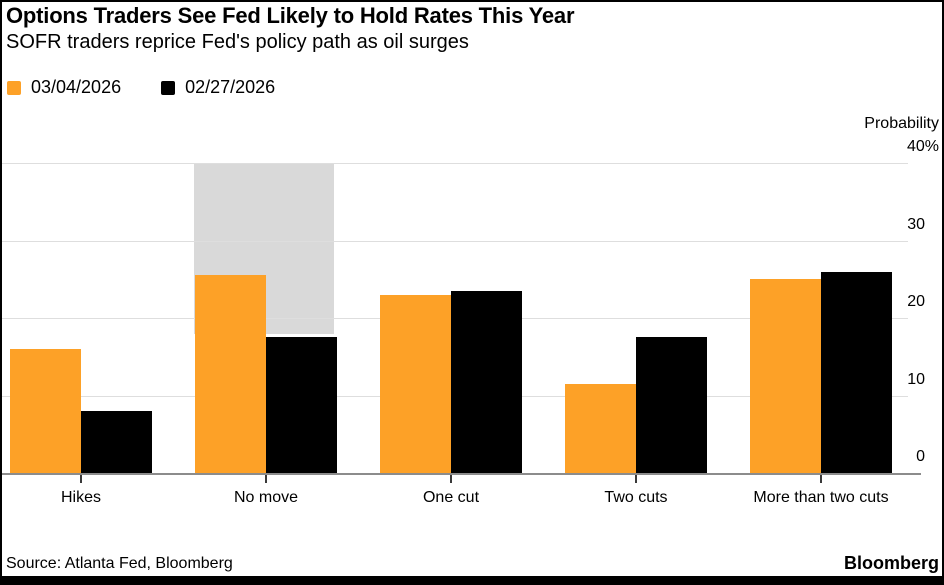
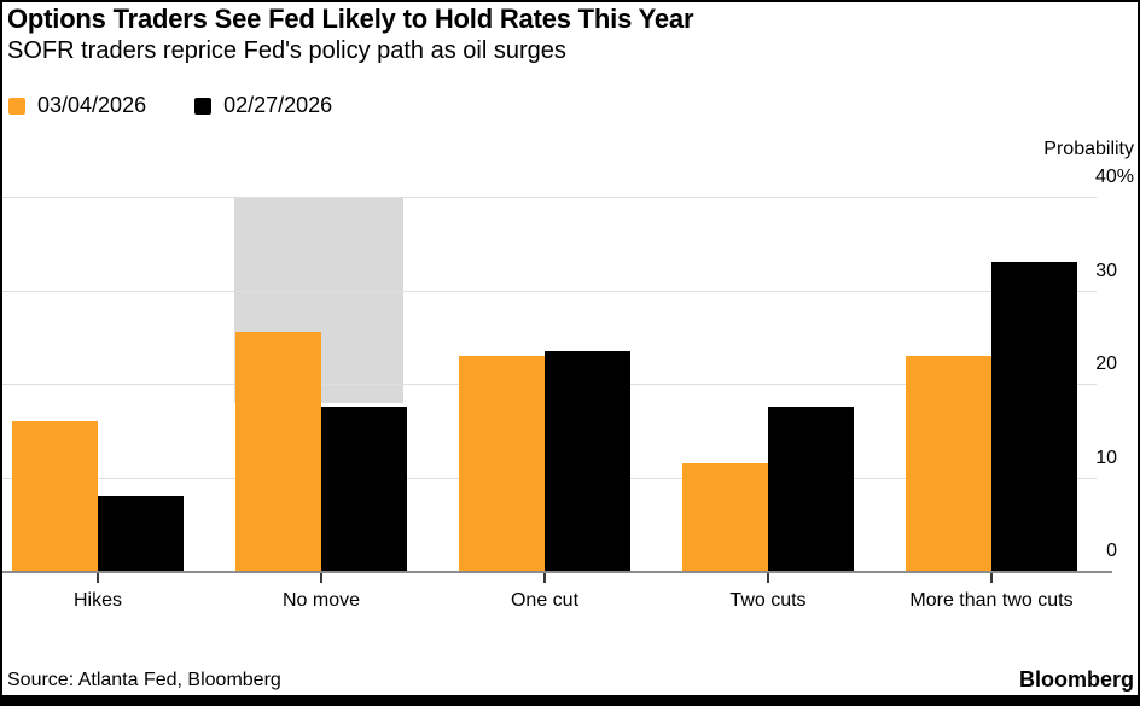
03/04/2026/More than two cuts: 25% -> 23%
02/27/2026/More than two cuts: 26% -> 33%
